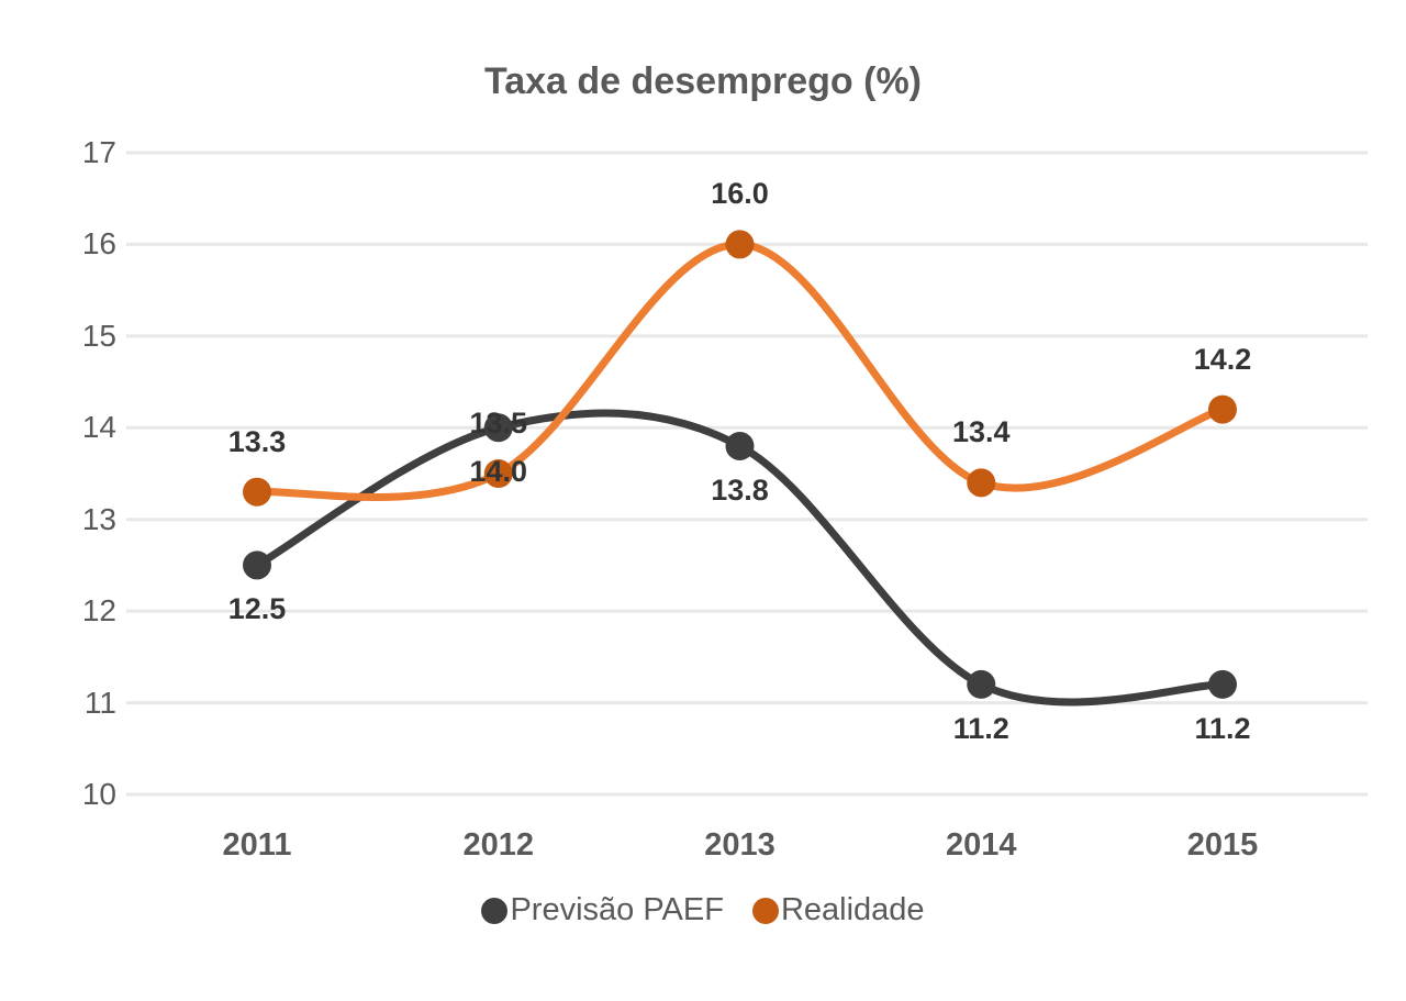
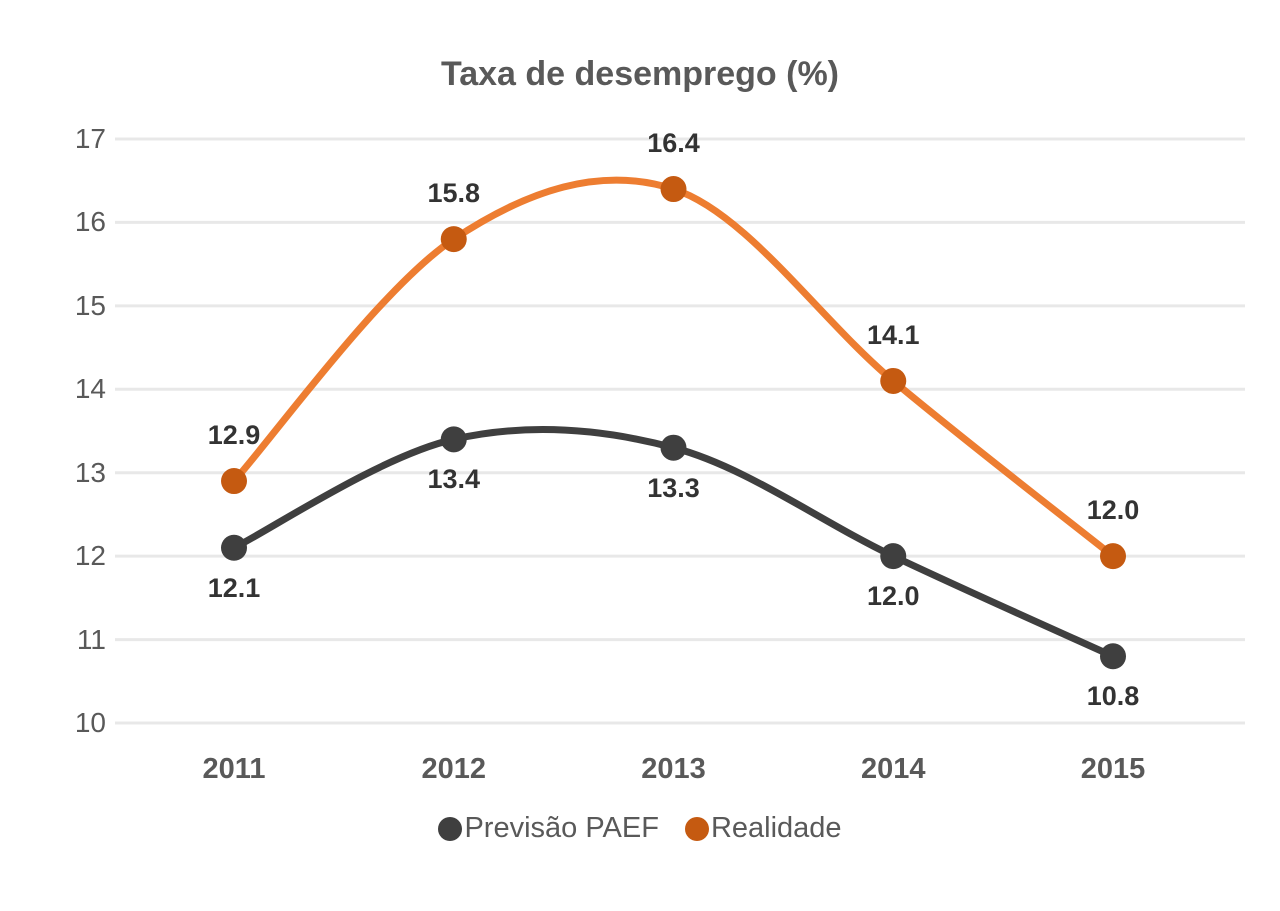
Previsão PAEF/2011: 12.5 -> 12.1
Realidade/2011: 13.3 -> 12.9
Previsão PAEF/2012: 14.0 -> 13.4
Realidade/2012: 13.5 -> 15.8
Previsão PAEF/2013: 13.8 -> 13.3
Realidade/2013: 16.0 -> 16.4
Previsão PAEF/2014: 11.2 -> 12.0
Realidade/2014: 13.4 -> 14.1
Previsão PAEF/2015: 11.2 -> 10.8
Realidade/2015: 14.2 -> 12.0
